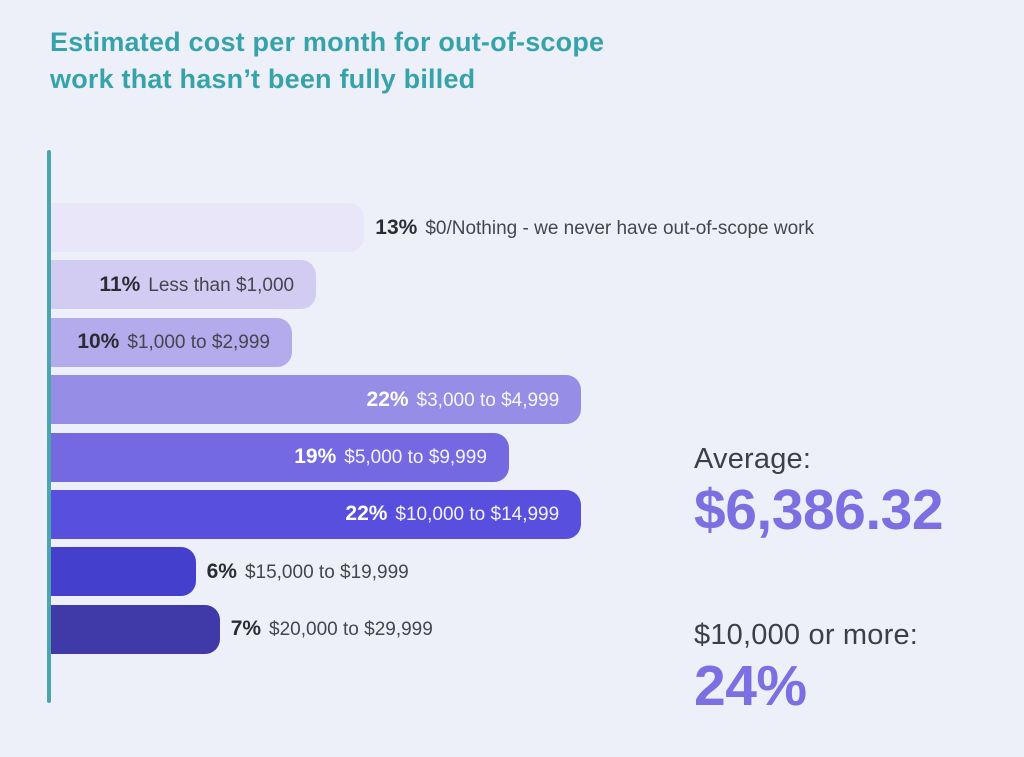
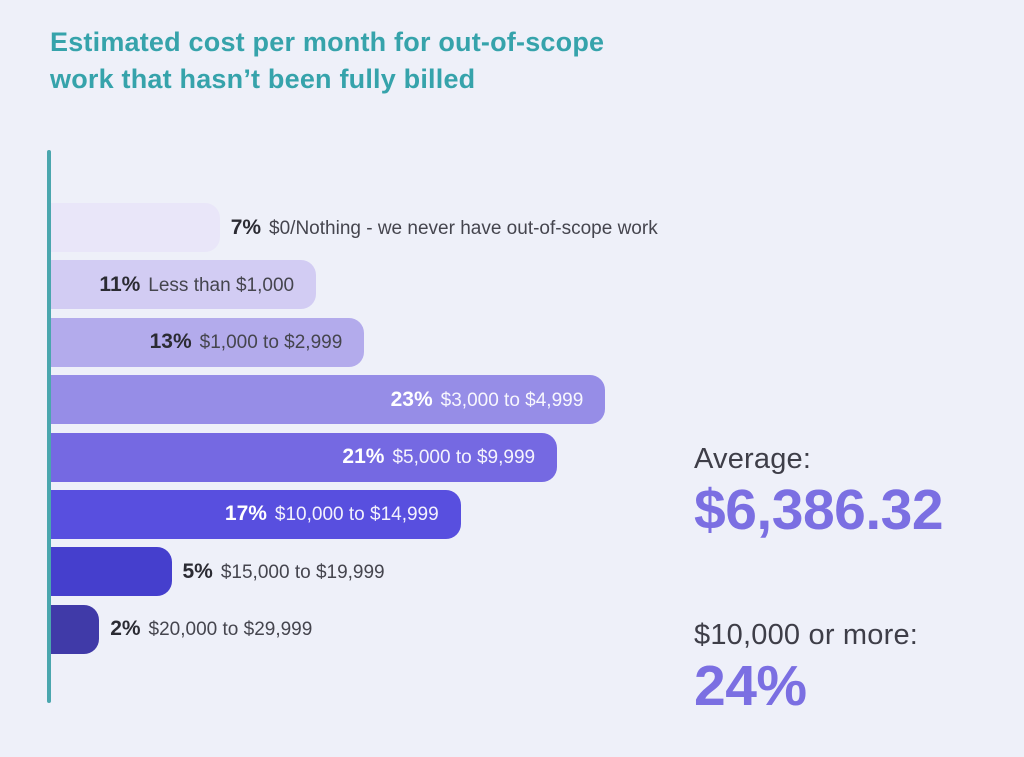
$0/Nothing - we never have out-of-scope work: 13% -> 7%
$1,000 to $2,999: 10% -> 13%
$3,000 to $4,999: 22% -> 23%
$5,000 to $9,999: 19% -> 21%
$10,000 to $14,999: 22% -> 17%
$15,000 to $19,999: 6% -> 5%
$20,000 to $29,999: 7% -> 2%
